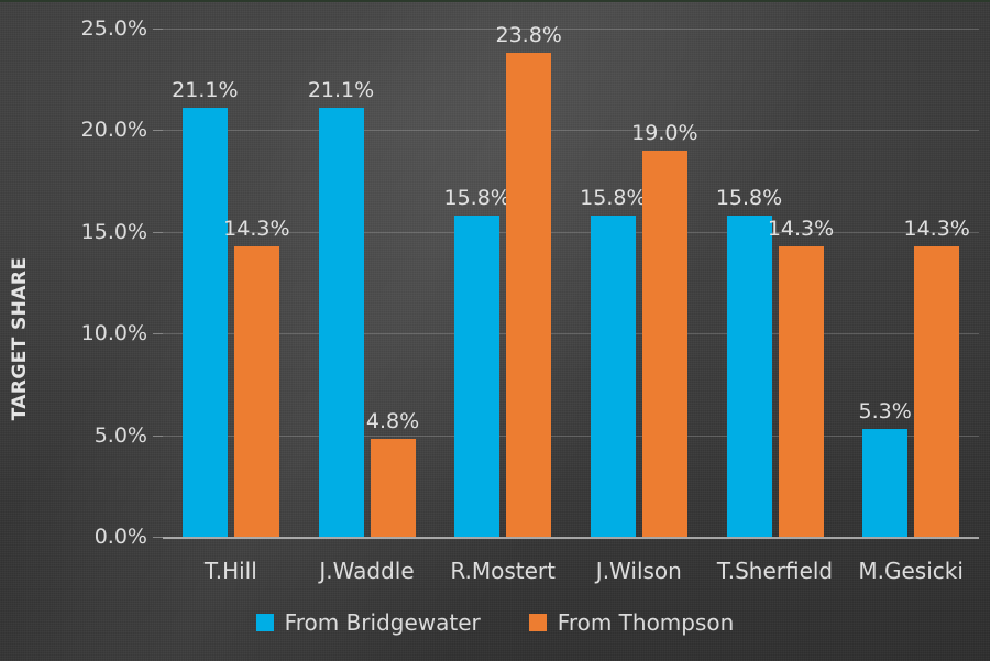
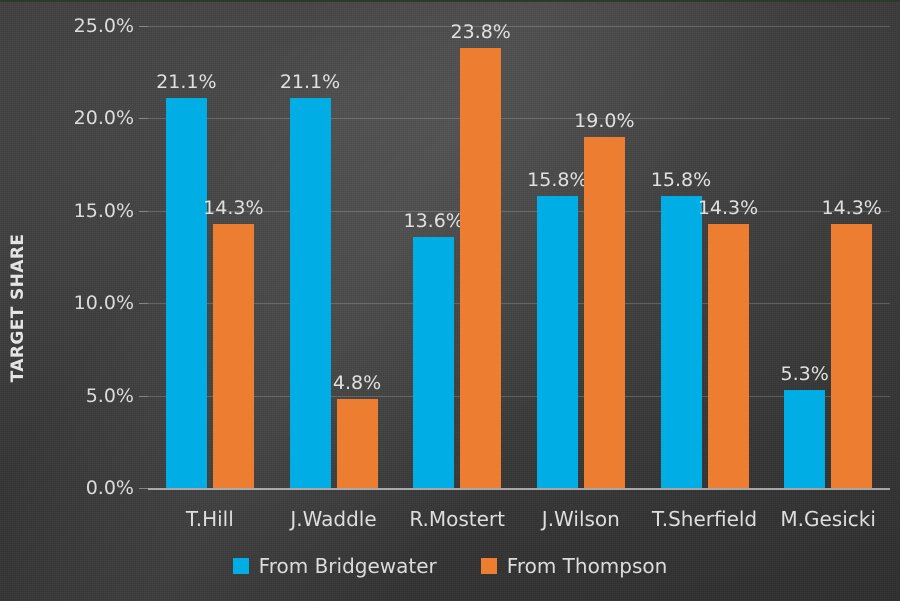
From Bridgewater/R.Mostert: 15.8% -> 13.6%
